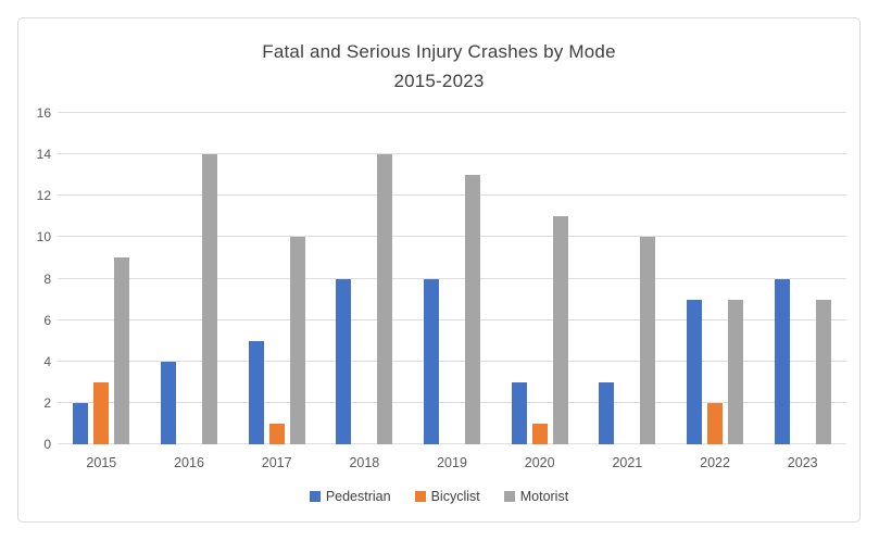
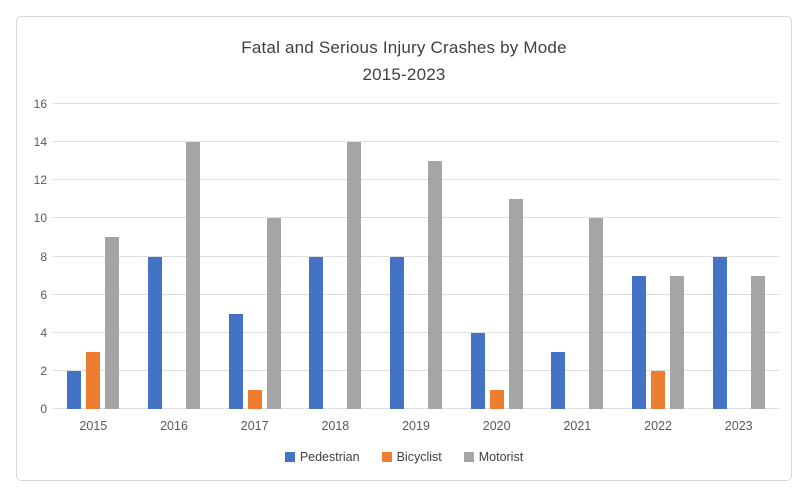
Pedestrian/2016: 4 -> 8
Pedestrian/2020: 3 -> 4
